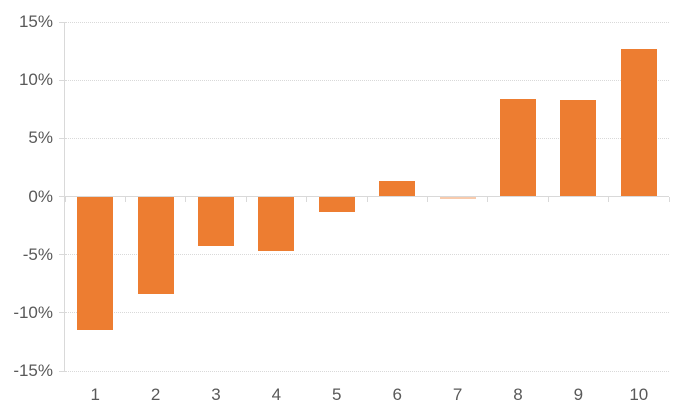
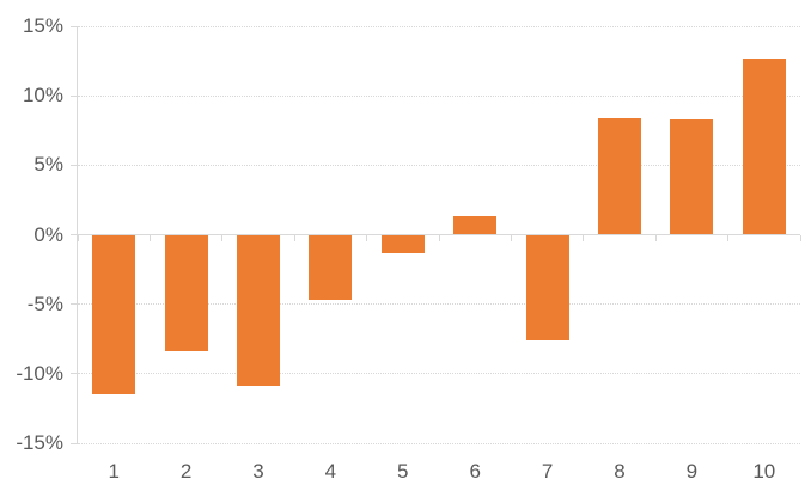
3: -4.2% -> -10.8%
7: -0.1% -> -7.6%
